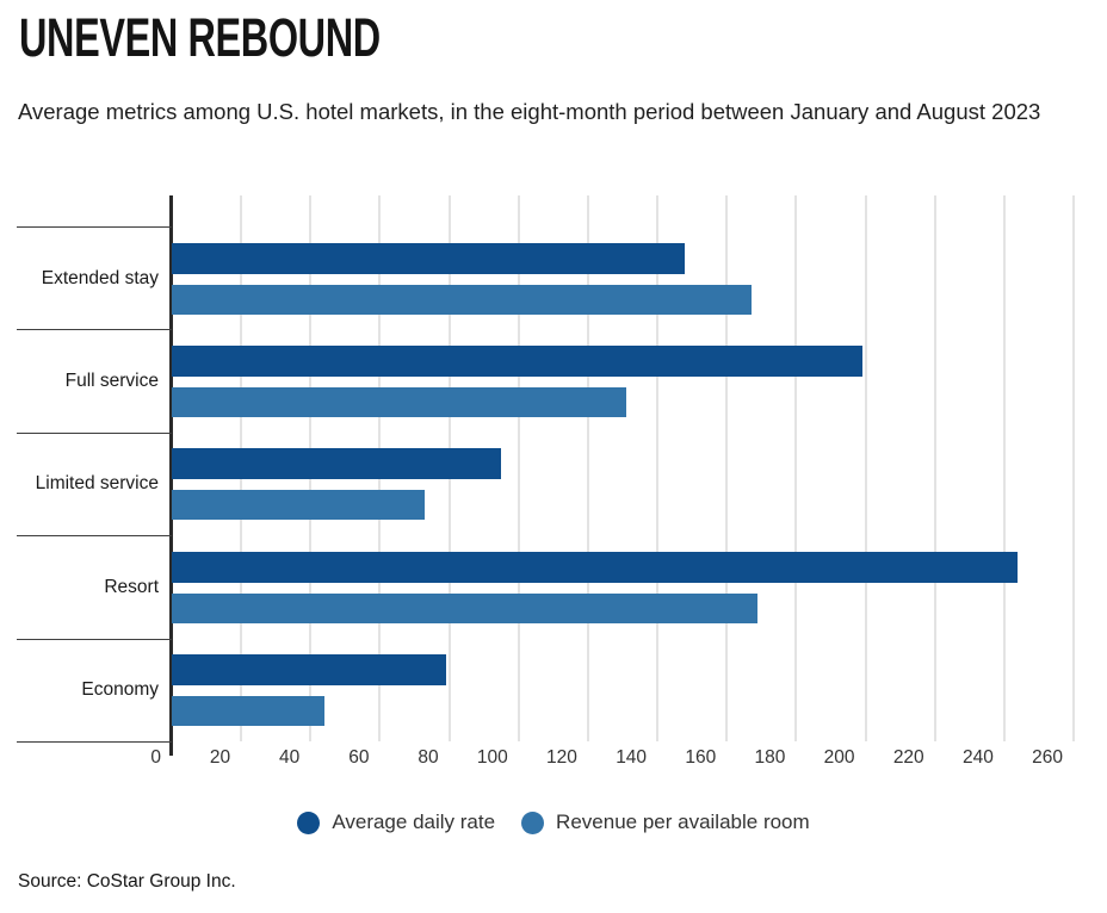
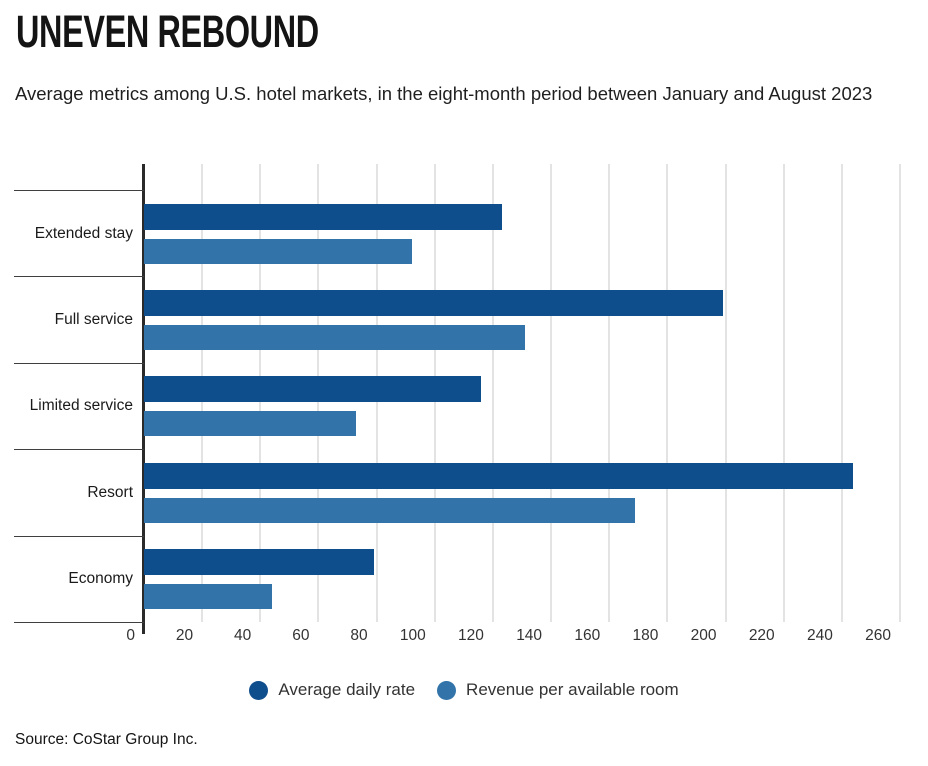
Average daily rate/Extended stay: 148 -> 123
Revenue per available room/Extended stay: 167 -> 92
Average daily rate/Limited service: 95 -> 116
